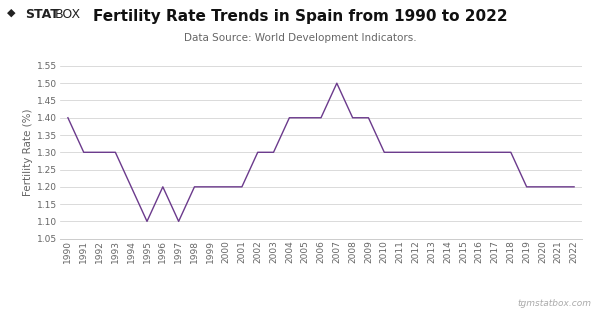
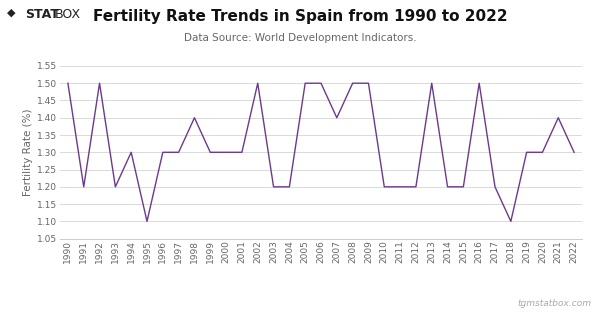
1990: 1.4 -> 1.5
1991: 1.3 -> 1.2
1992: 1.3 -> 1.5
1993: 1.3 -> 1.2
1994: 1.2 -> 1.3
1996: 1.2 -> 1.3
1997: 1.1 -> 1.3
1998: 1.2 -> 1.4
1999: 1.2 -> 1.3
2000: 1.2 -> 1.3
2001: 1.2 -> 1.3
2002: 1.3 -> 1.5
2003: 1.3 -> 1.2
2004: 1.4 -> 1.2
2005: 1.4 -> 1.5
2006: 1.4 -> 1.5
2007: 1.5 -> 1.4
2008: 1.4 -> 1.5
2009: 1.4 -> 1.5
2010: 1.3 -> 1.2
2011: 1.3 -> 1.2
2012: 1.3 -> 1.2
2013: 1.3 -> 1.5
2014: 1.3 -> 1.2
2015: 1.3 -> 1.2
2016: 1.3 -> 1.5
2017: 1.3 -> 1.2
2018: 1.3 -> 1.1
2019: 1.2 -> 1.3
2020: 1.2 -> 1.3
2021: 1.2 -> 1.4
2022: 1.2 -> 1.3
